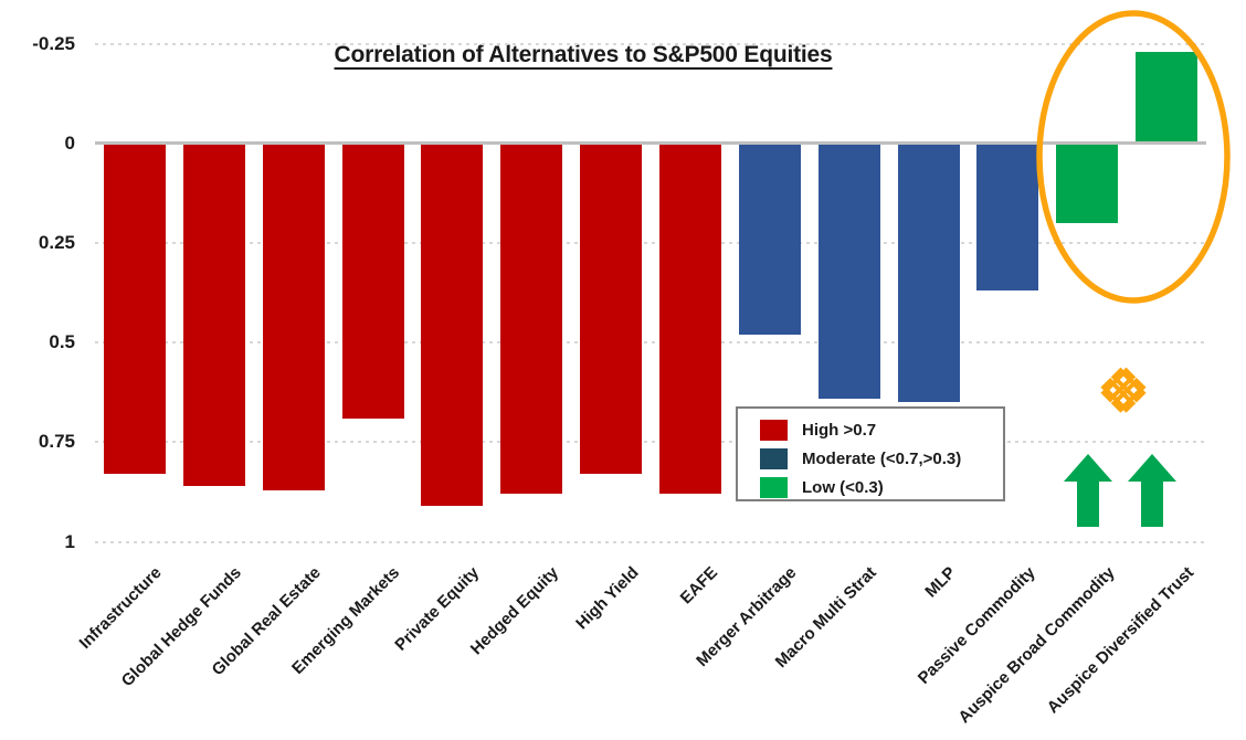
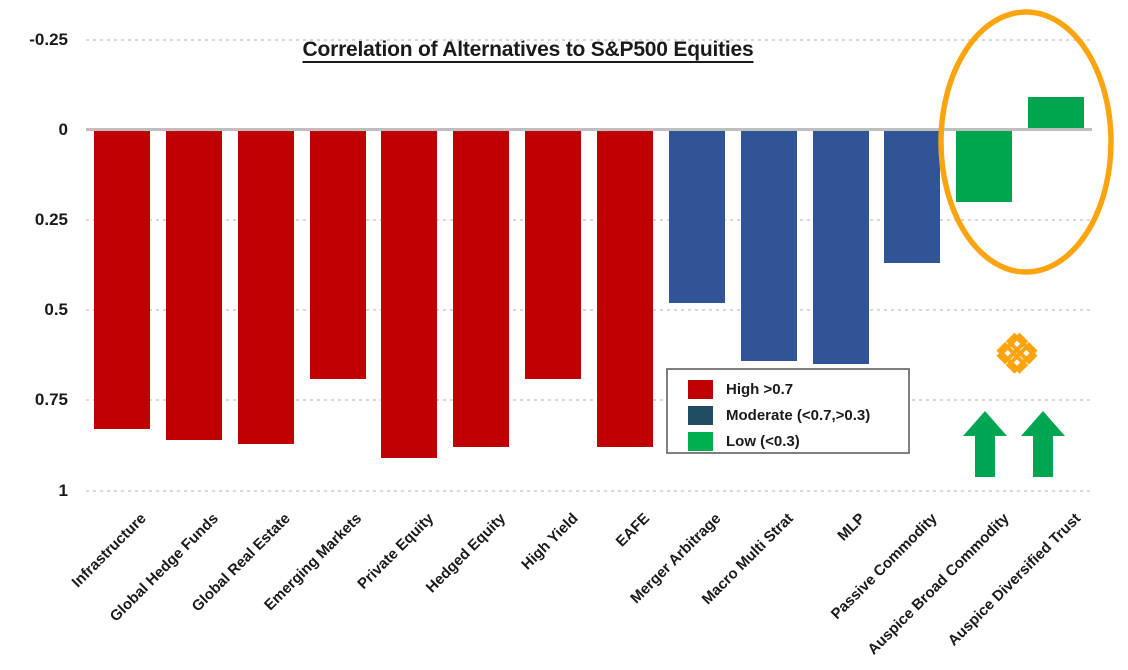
High Yield: 0.83 -> 0.69
Auspice Diversified Trust: -0.23 -> -0.09
